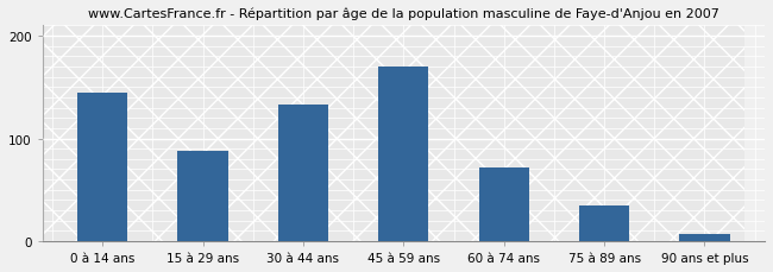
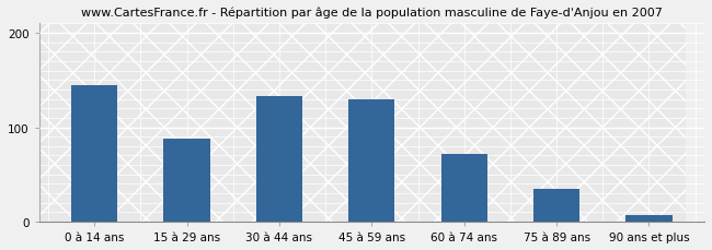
45 à 59 ans: 170 -> 130
